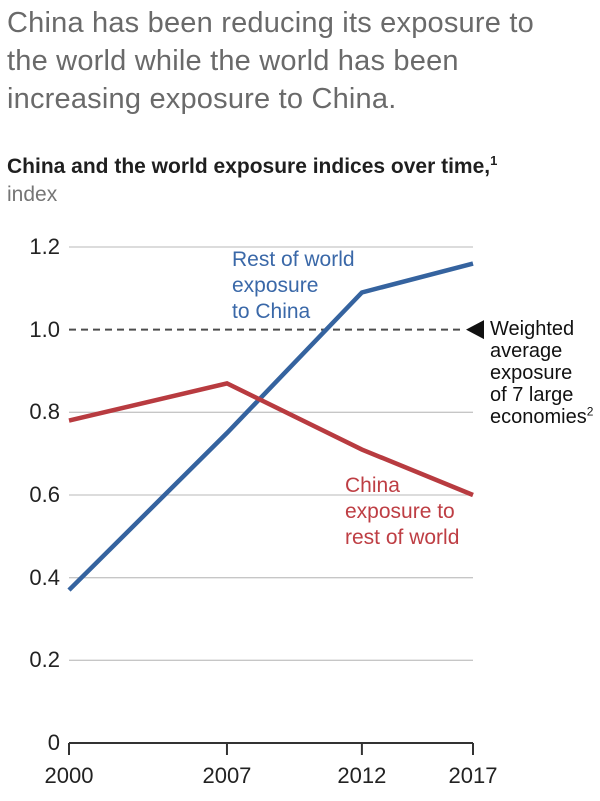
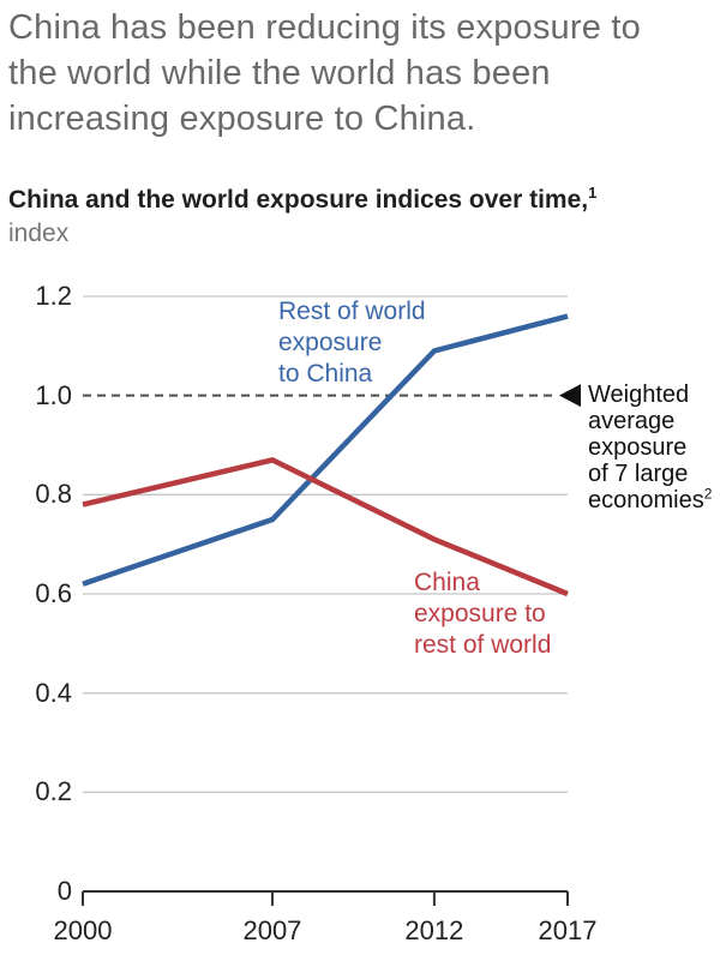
Rest of world exposure to China/2000: 0.37 -> 0.62
